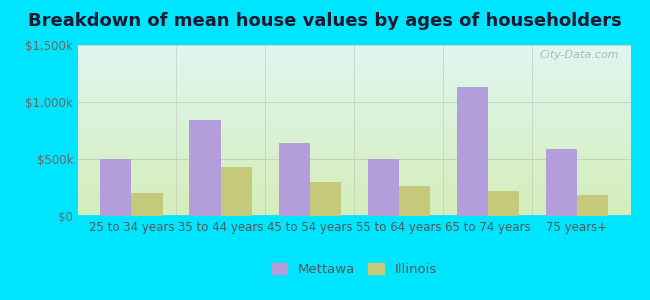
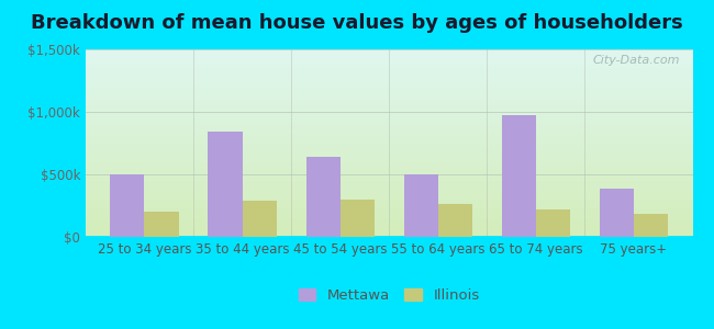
Illinois/35 to 44 years: $430k -> $290k
Mettawa/65 to 74 years: $1,130k -> $980k
Mettawa/75 years+: $590k -> $390k
